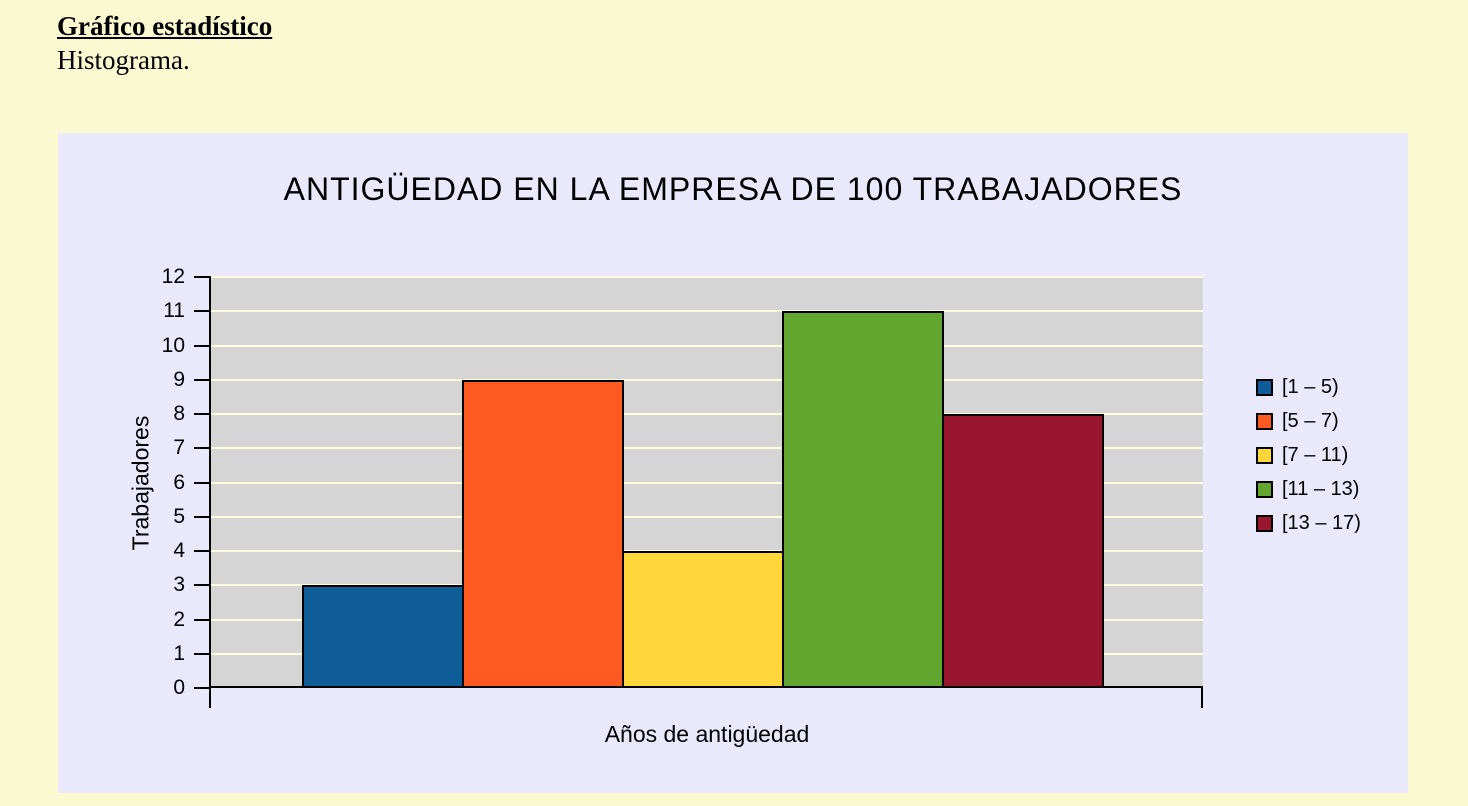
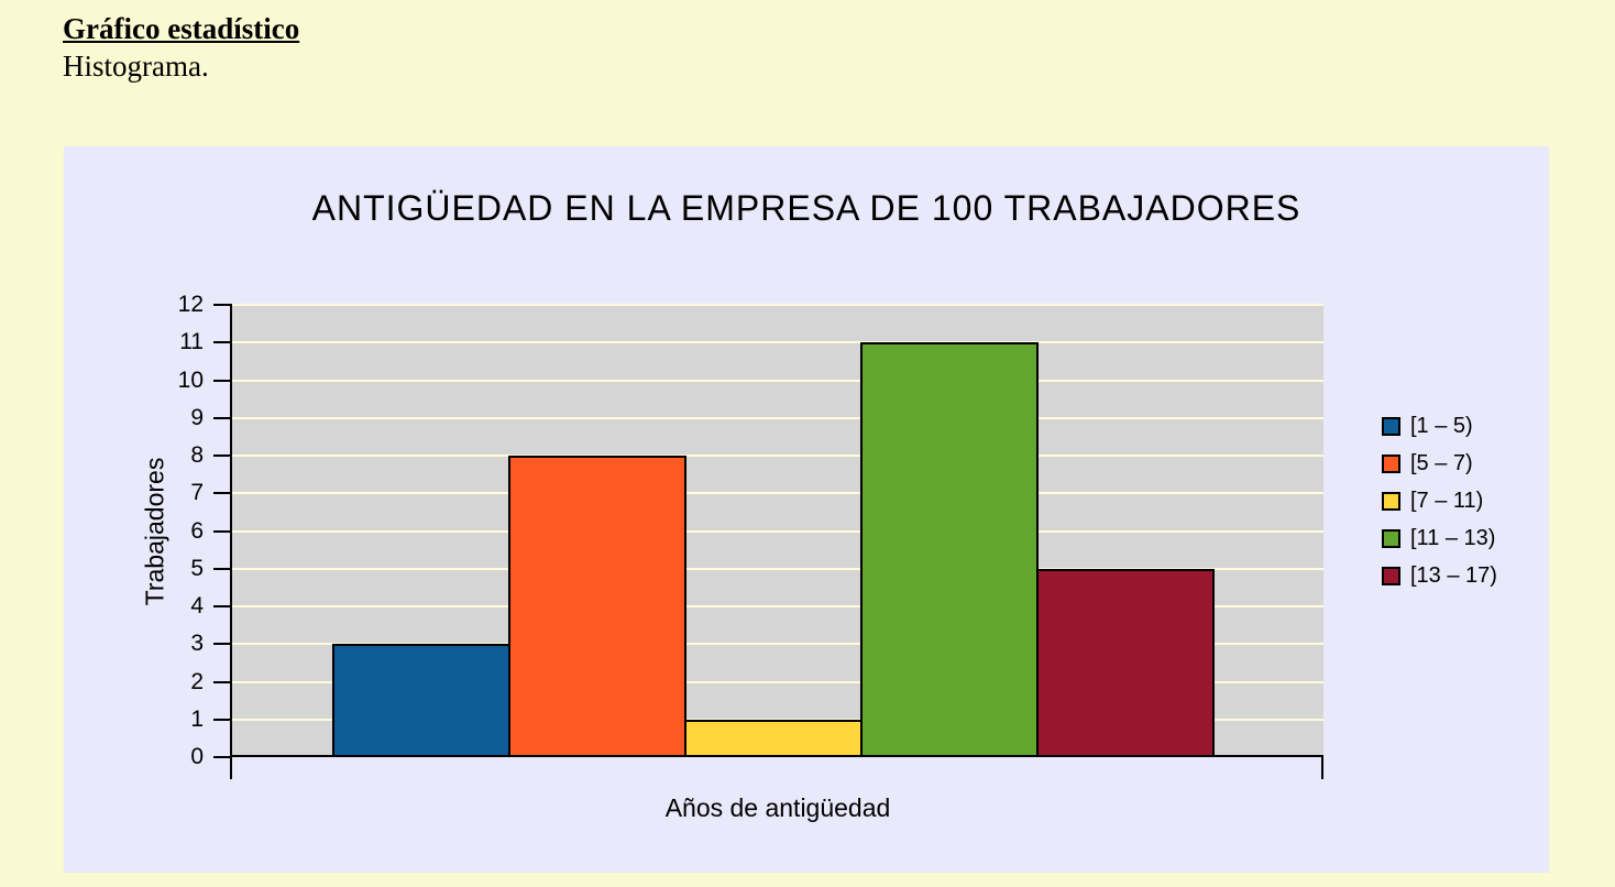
[5 – 7): 9 -> 8
[7 – 11): 4 -> 1
[13 – 17): 8 -> 5
